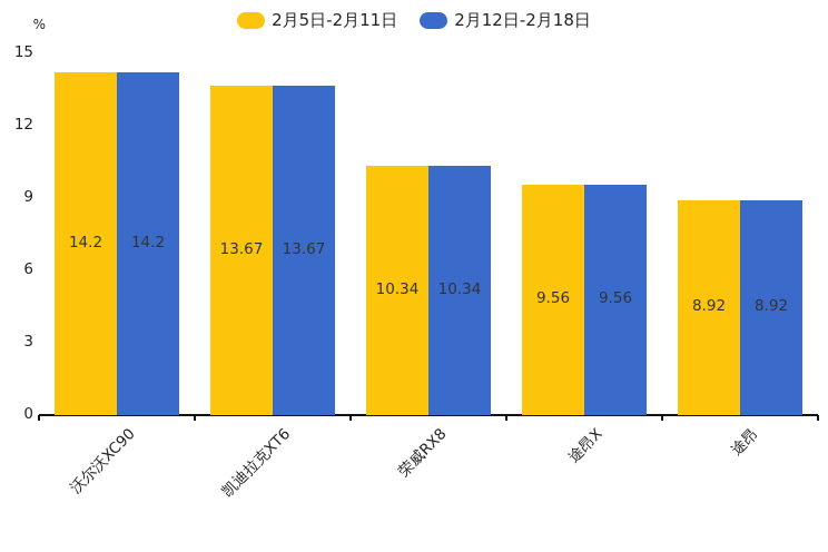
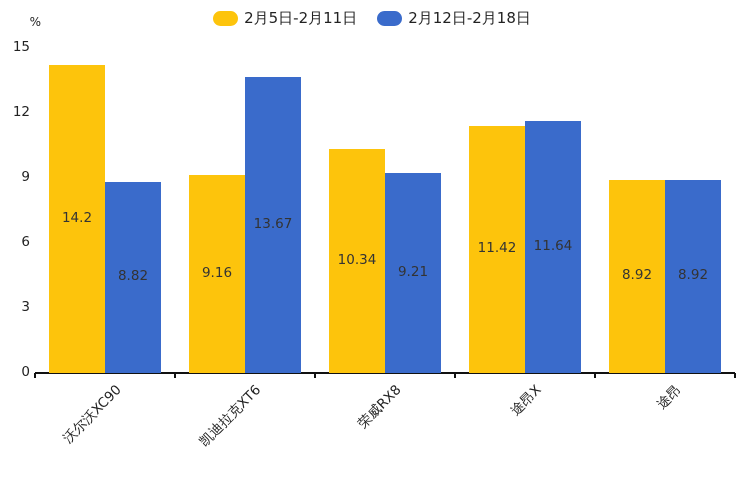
2月12日-2月18日/沃尔沃XC90: 14.2 -> 8.82
2月5日-2月11日/凯迪拉克XT6: 13.67 -> 9.16
2月12日-2月18日/荣威RX8: 10.34 -> 9.21
2月5日-2月11日/途昂X: 9.56 -> 11.42
2月12日-2月18日/途昂X: 9.56 -> 11.64
